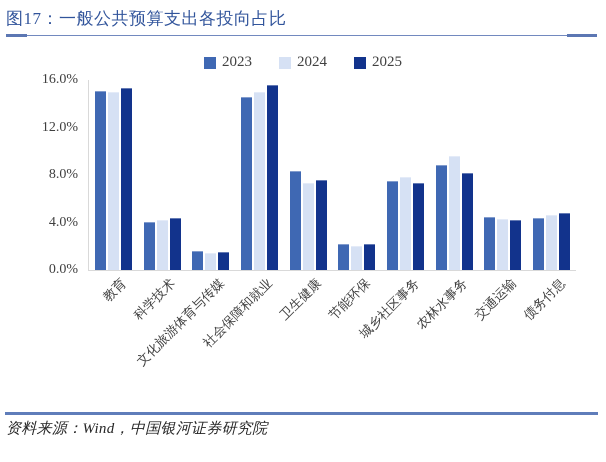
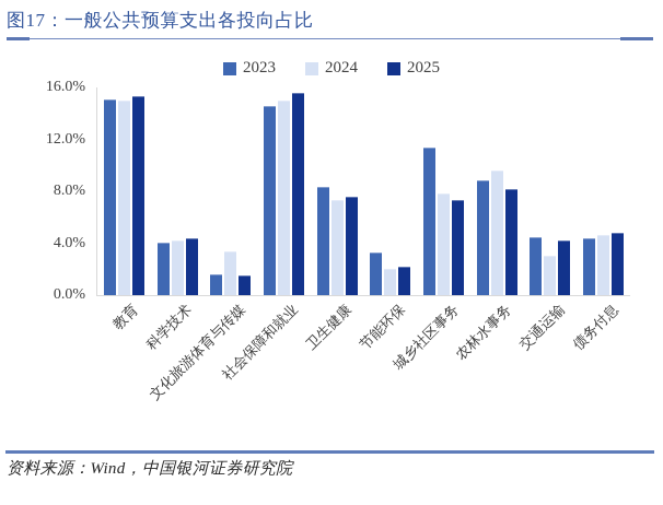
2024/文化旅游体育与传媒: 1.4% -> 3.4%
2023/节能环保: 2.2% -> 3.3%
2023/城乡社区事务: 7.5% -> 11.4%
2024/交通运输: 4.3% -> 3.0%
